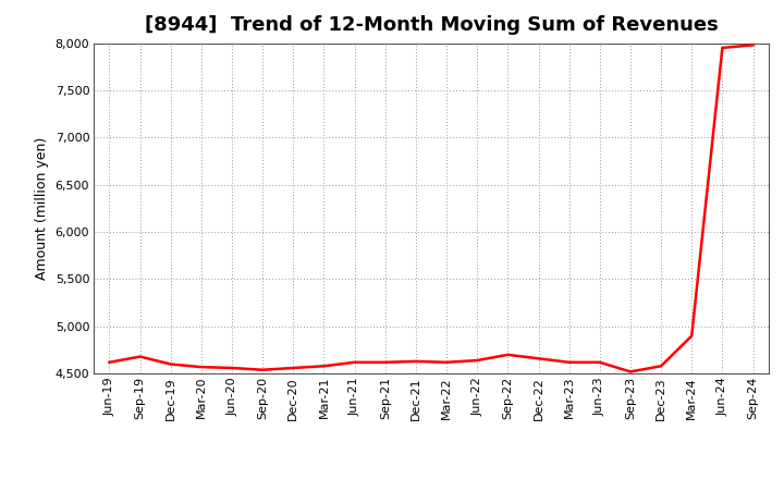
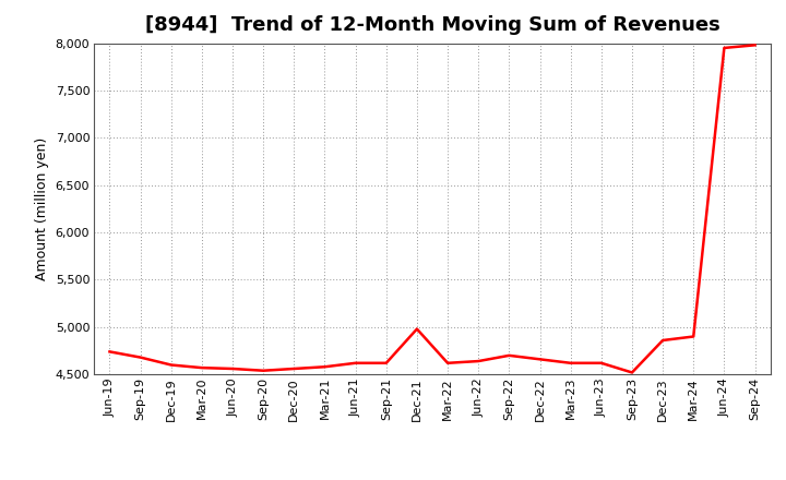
Jun-19: 4,620 -> 4,740
Dec-21: 4,630 -> 4,980
Dec-23: 4,580 -> 4,860
